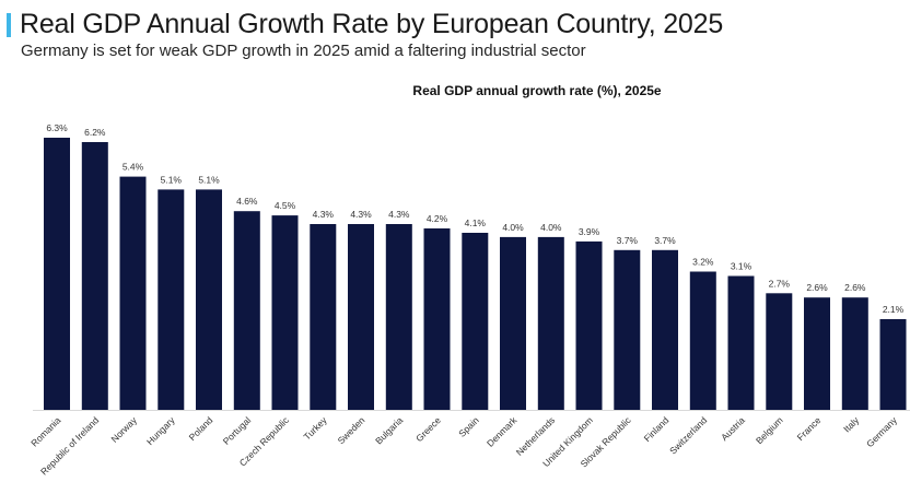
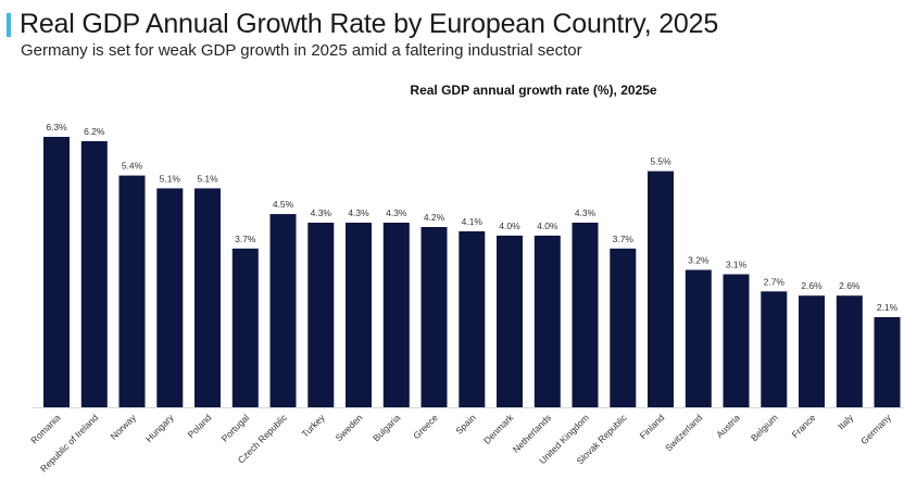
Portugal: 4.6% -> 3.7%
United Kingdom: 3.9% -> 4.3%
Finland: 3.7% -> 5.5%
